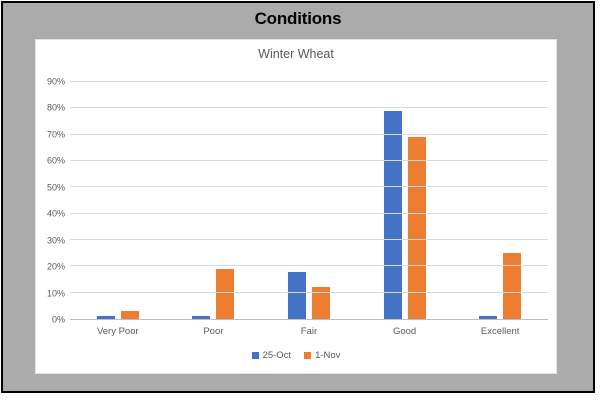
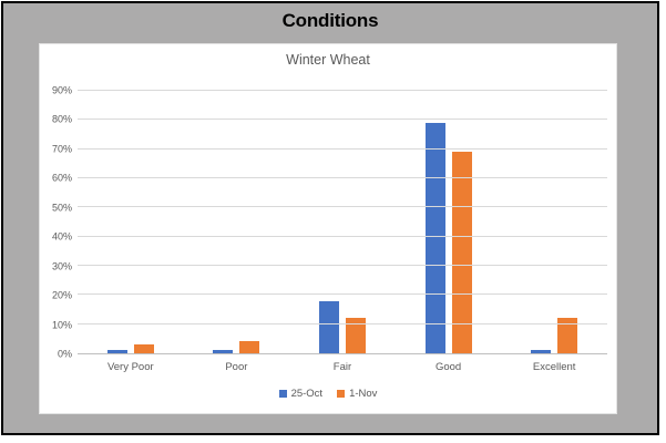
1-Nov/Poor: 19% -> 4%
1-Nov/Excellent: 25% -> 12%
